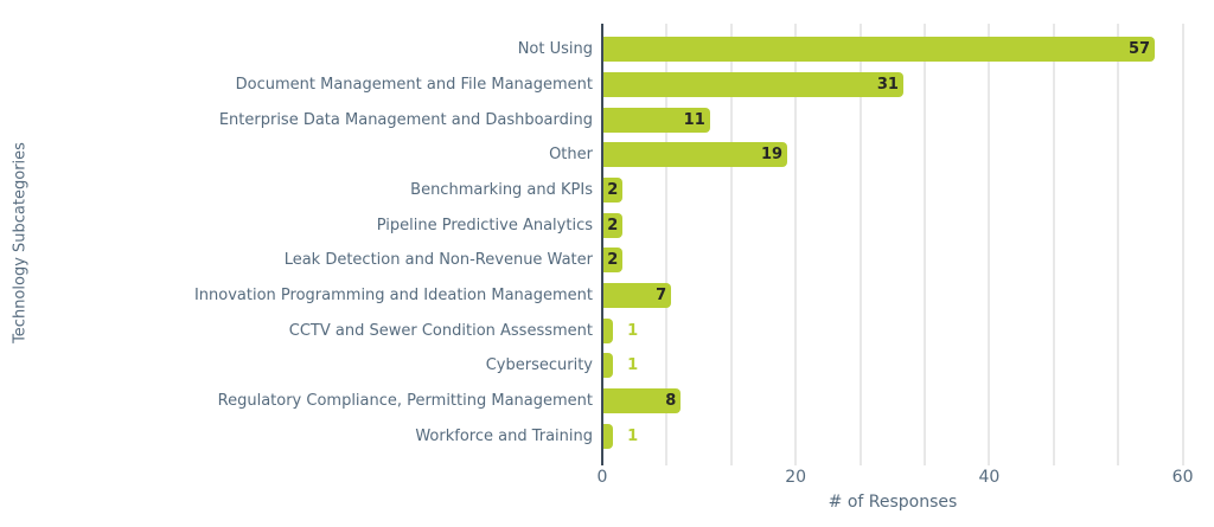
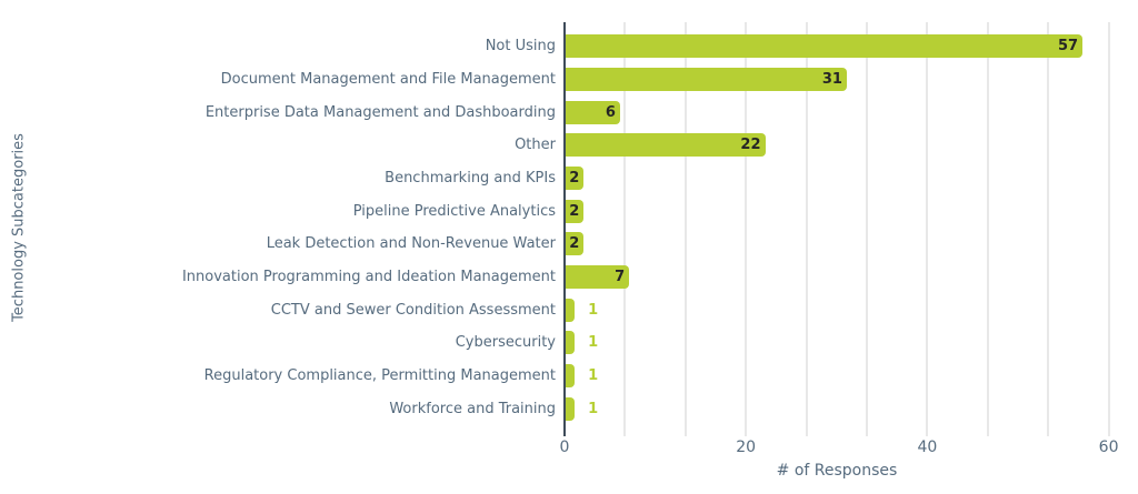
Enterprise Data Management and Dashboarding: 11 -> 6
Other: 19 -> 22
Regulatory Compliance, Permitting Management: 8 -> 1
